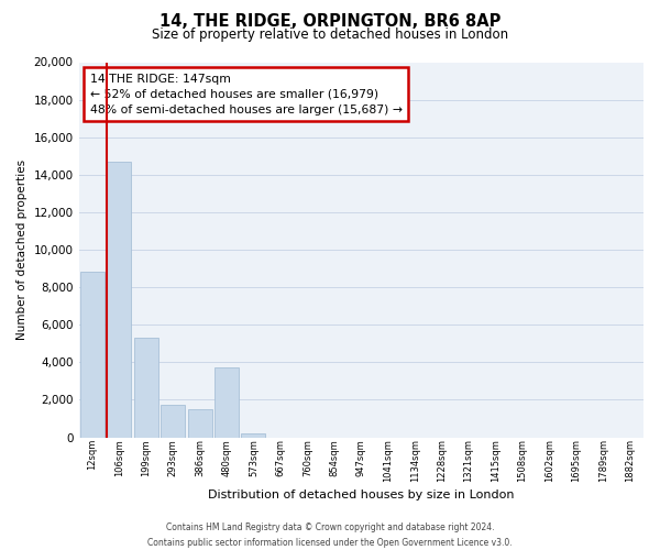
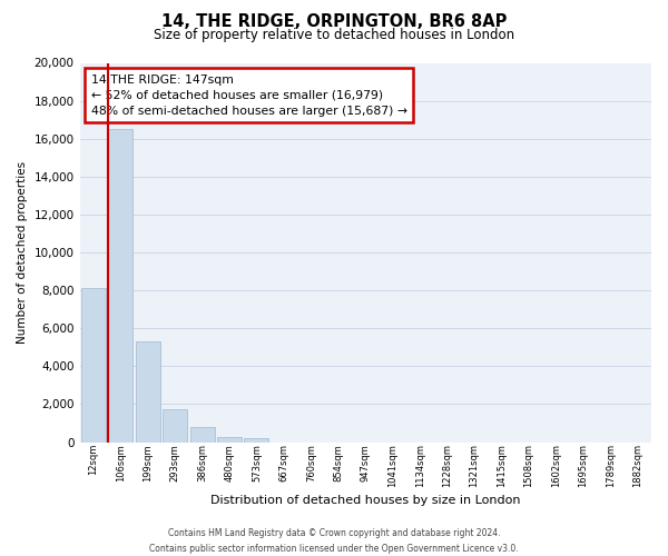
12sqm: 8,800 -> 8,100
106sqm: 14,700 -> 16,500
386sqm: 1,500 -> 800
480sqm: 3,700 -> 300
